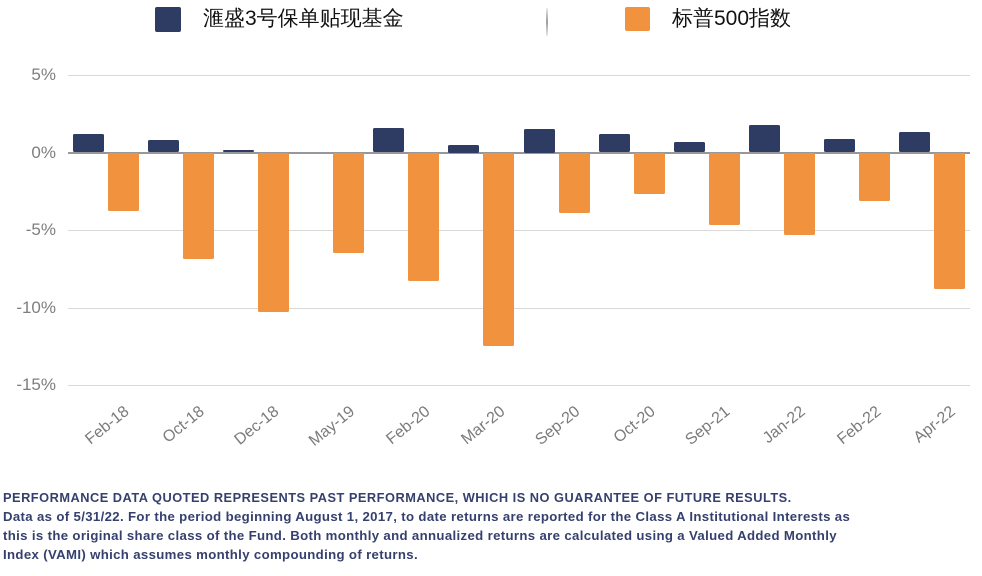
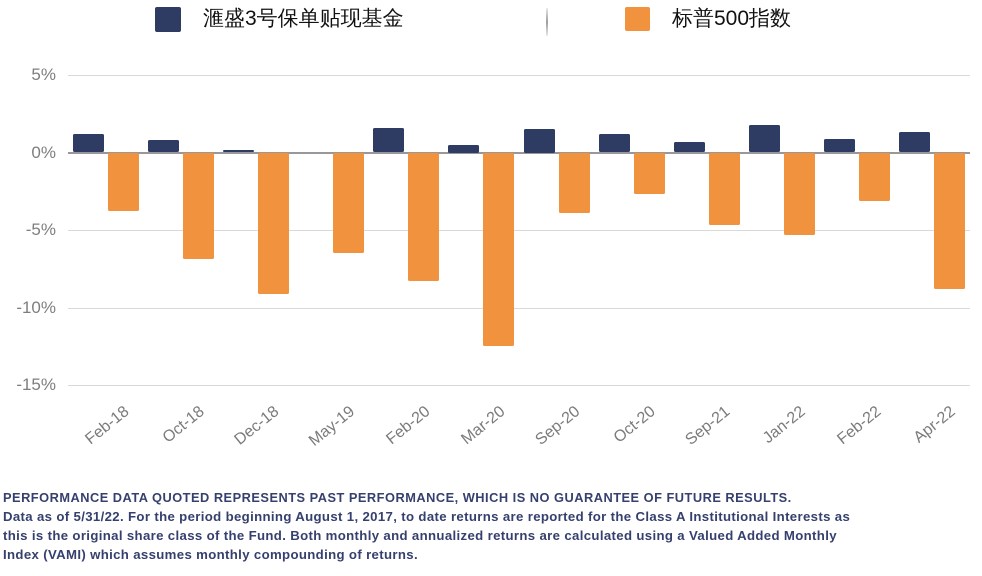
标普500指数/Dec-18: -10.3% -> -9.1%
